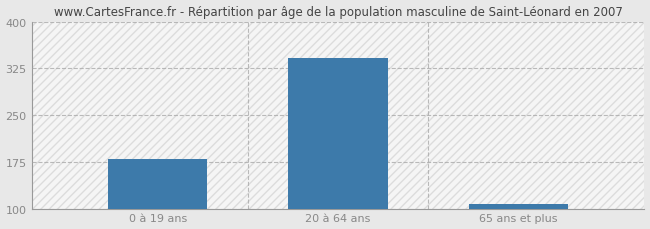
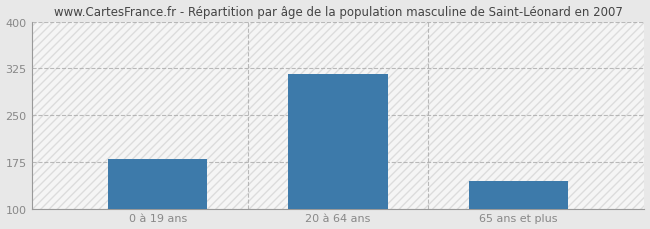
20 à 64 ans: 342 -> 316
65 ans et plus: 108 -> 144
